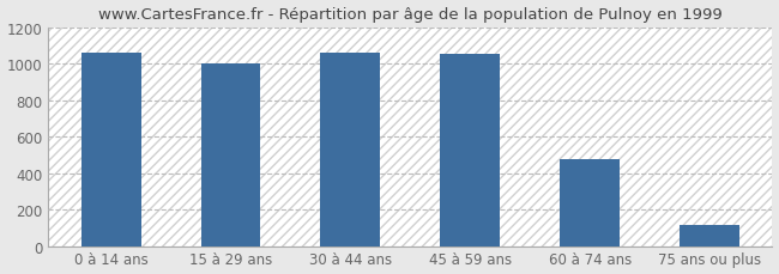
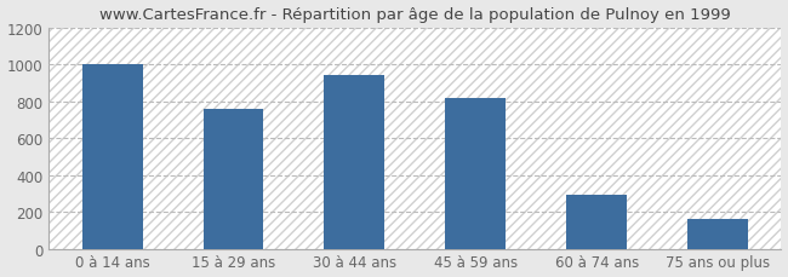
0 à 14 ans: 1060 -> 1000
15 à 29 ans: 1000 -> 760
30 à 44 ans: 1060 -> 940
45 à 59 ans: 1060 -> 820
60 à 74 ans: 470 -> 290
75 ans ou plus: 110 -> 160
